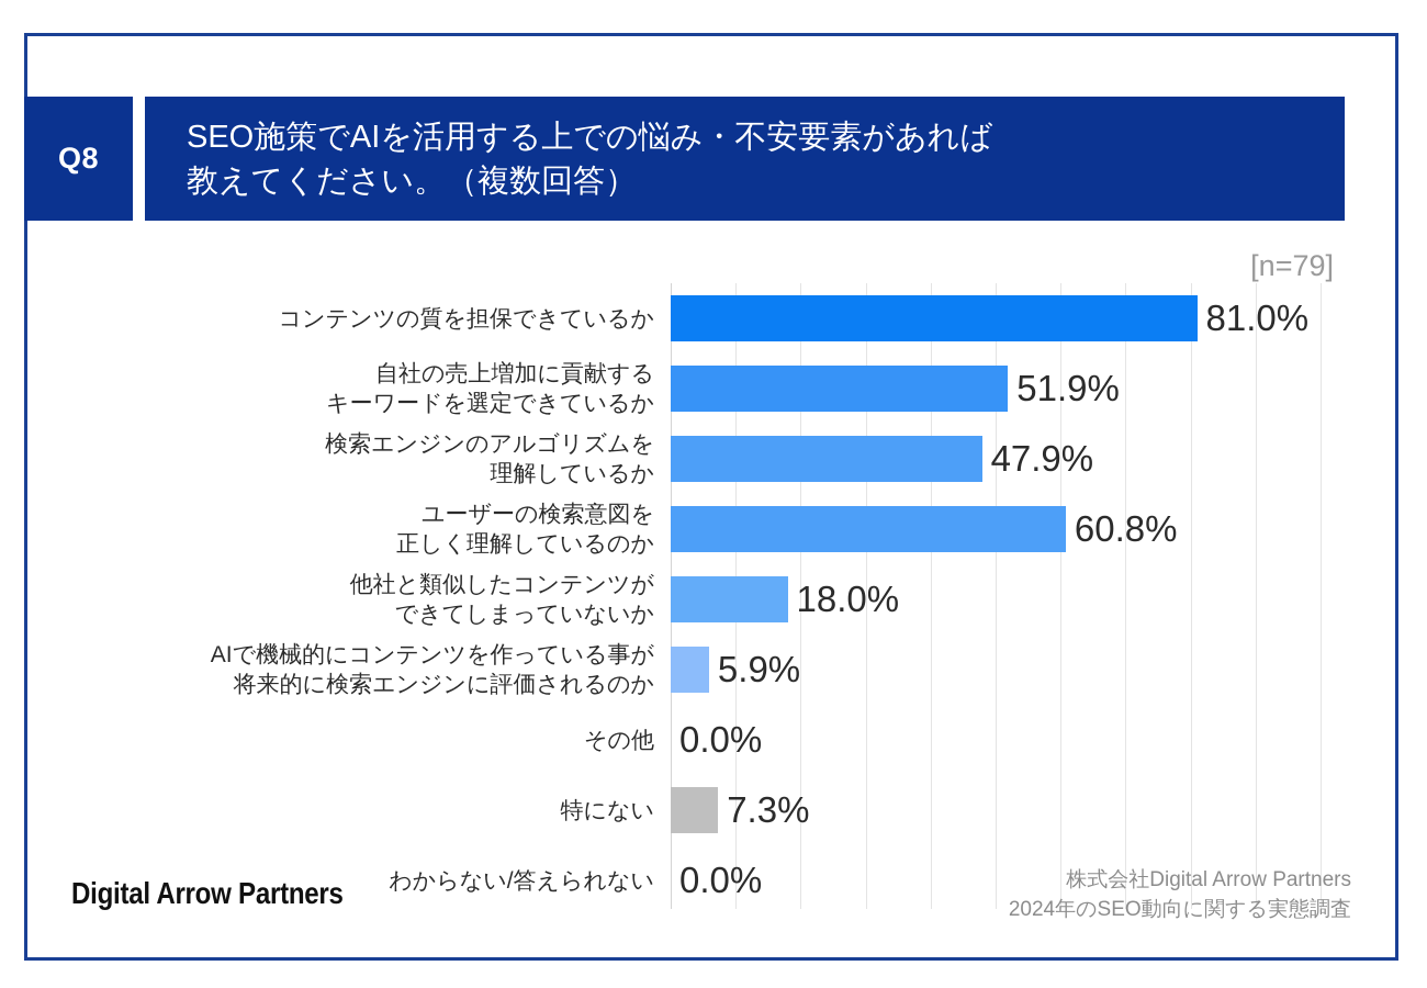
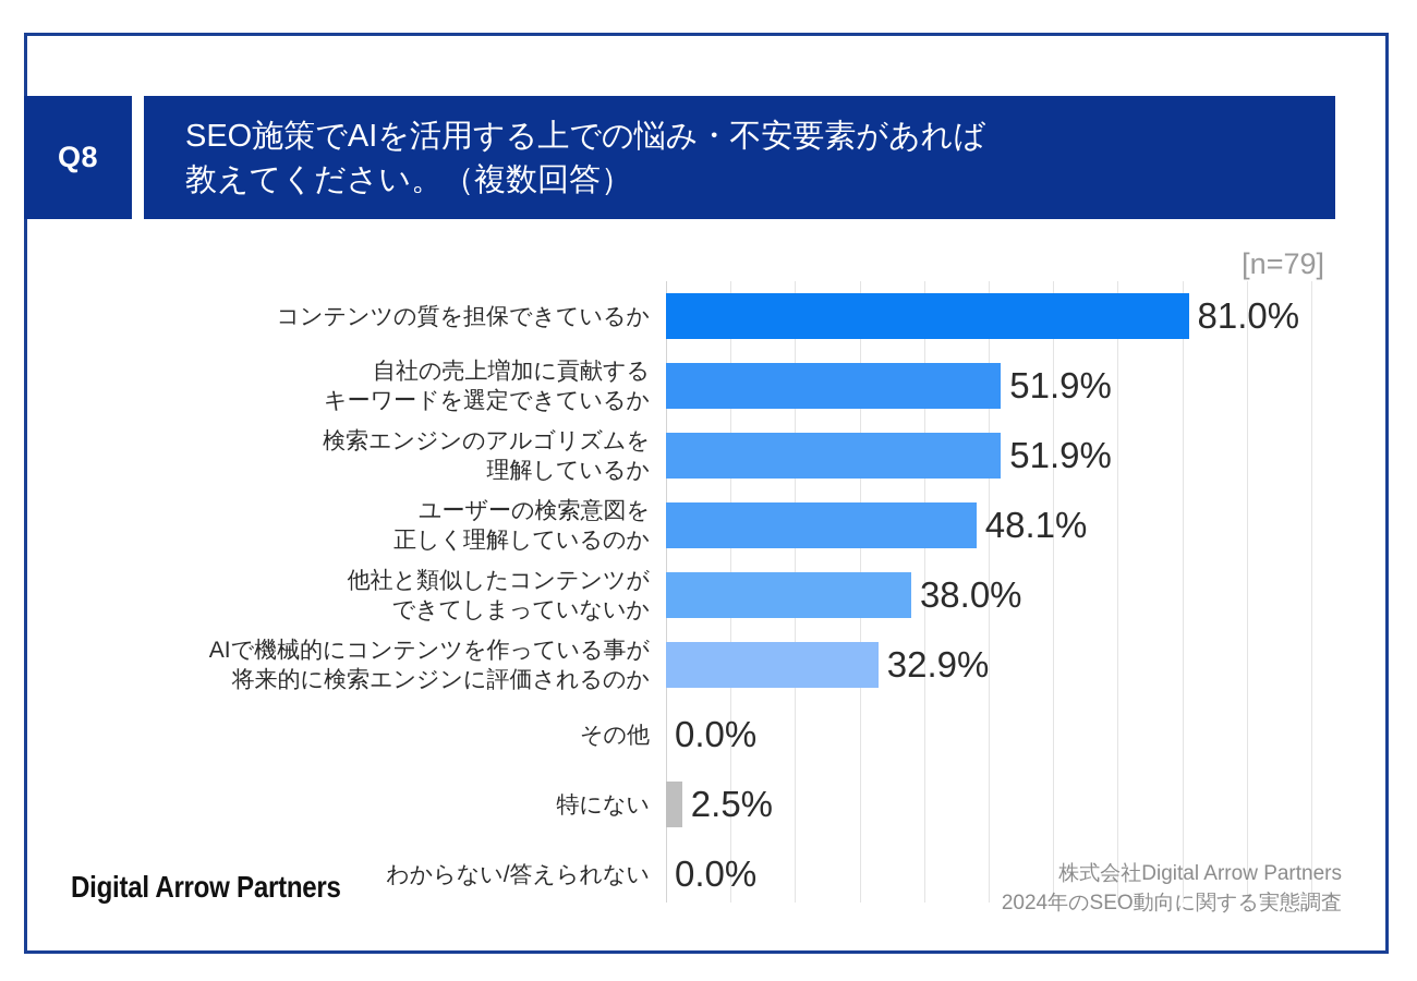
検索エンジンのアルゴリズムを 理解しているか: 47.9% -> 51.9%
ユーザーの検索意図を 正しく理解しているのか: 60.8% -> 48.1%
他社と類似したコンテンツが できてしまっていないか: 18.0% -> 38.0%
AIで機械的にコンテンツを作っている事が 将来的に検索エンジンに評価されるのか: 5.9% -> 32.9%
特にない: 7.3% -> 2.5%
